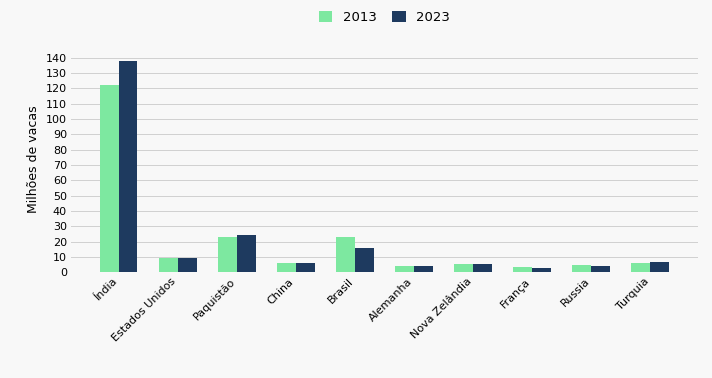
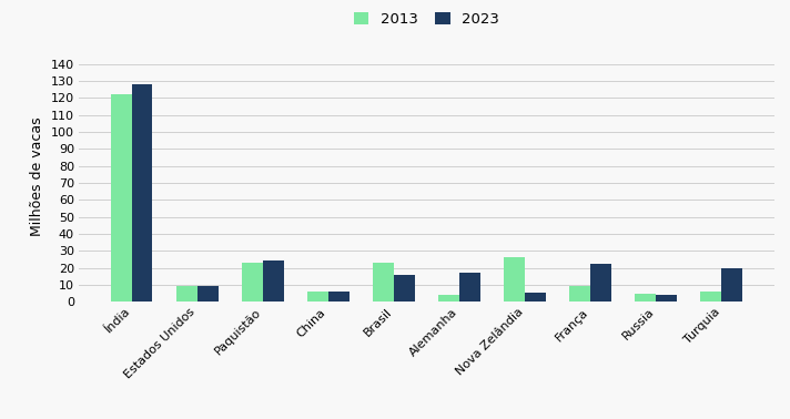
2023/Índia: 138 -> 128
2023/Alemanha: 4 -> 17
2013/Nova Zelândia: 5 -> 26
2013/França: 4 -> 9
2023/França: 3 -> 22
2023/Turquia: 6 -> 20
